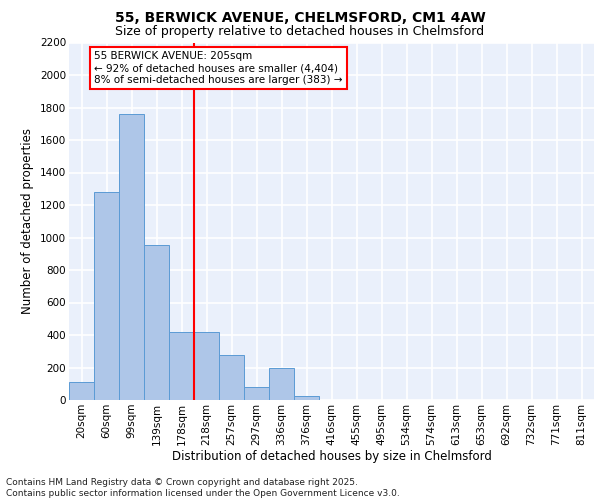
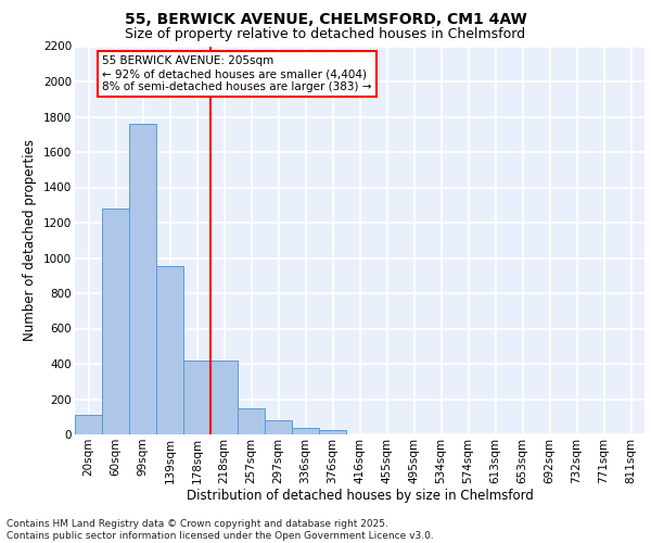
257sqm: 280 -> 150
336sqm: 200 -> 40
